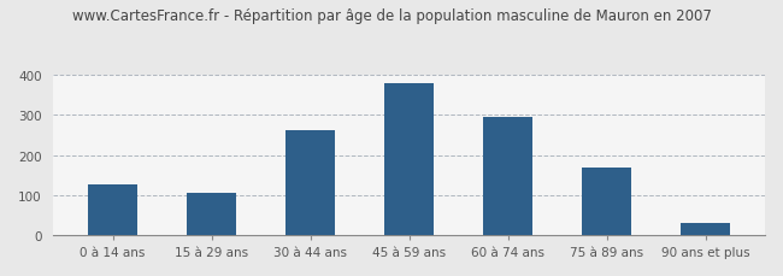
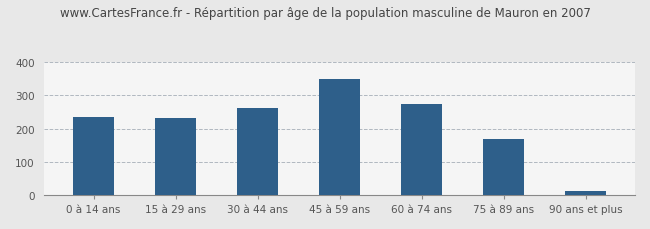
0 à 14 ans: 125 -> 235
15 à 29 ans: 105 -> 232
45 à 59 ans: 380 -> 350
60 à 74 ans: 295 -> 273
90 ans et plus: 30 -> 12
